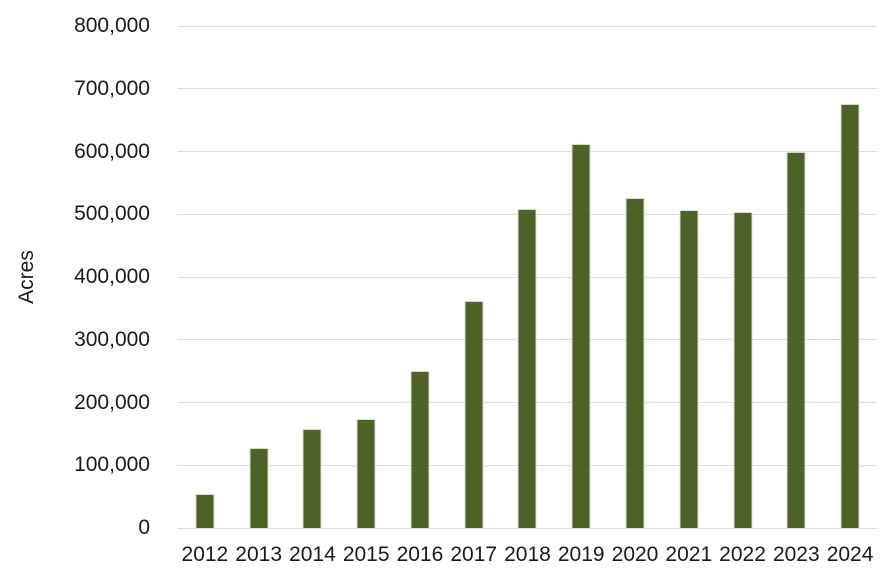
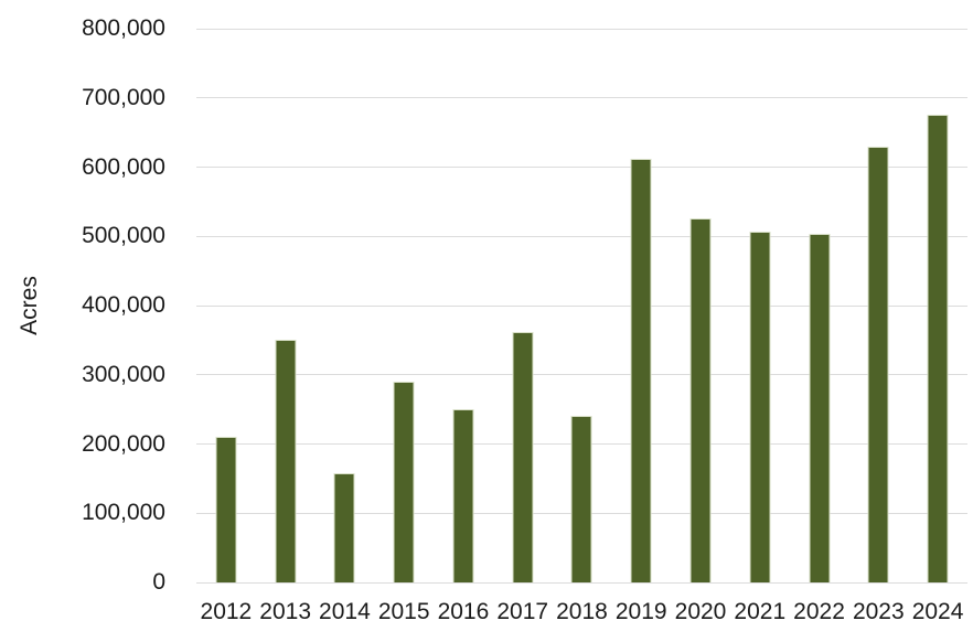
2012: 50000 -> 210000
2013: 130000 -> 350000
2015: 170000 -> 290000
2018: 510000 -> 240000
2023: 600000 -> 630000
